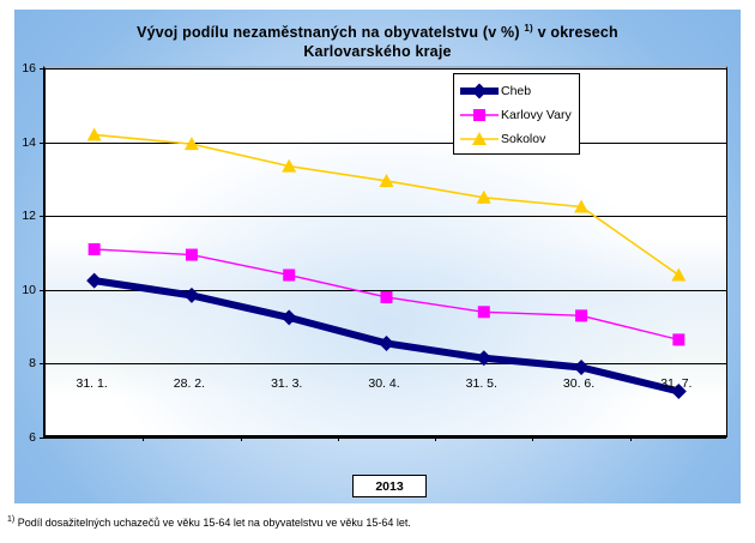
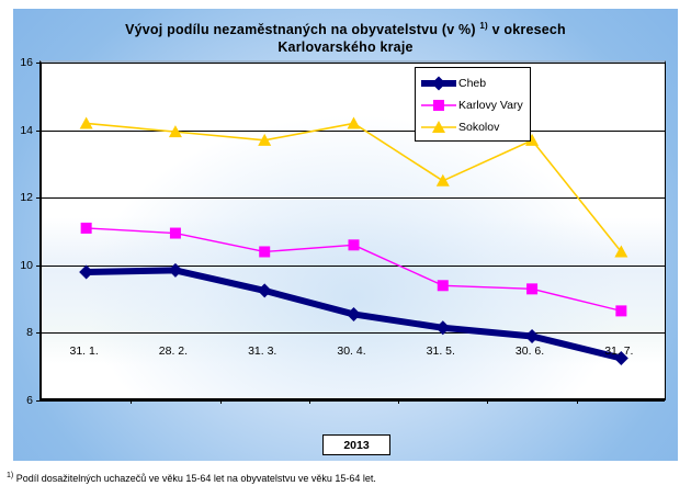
Cheb/31. 1.: 10.2 -> 9.8
Sokolov/31. 3.: 13.3 -> 13.7
Karlovy Vary/30. 4.: 9.8 -> 10.6
Sokolov/30. 4.: 12.9 -> 14.2
Sokolov/30. 6.: 12.2 -> 13.7
